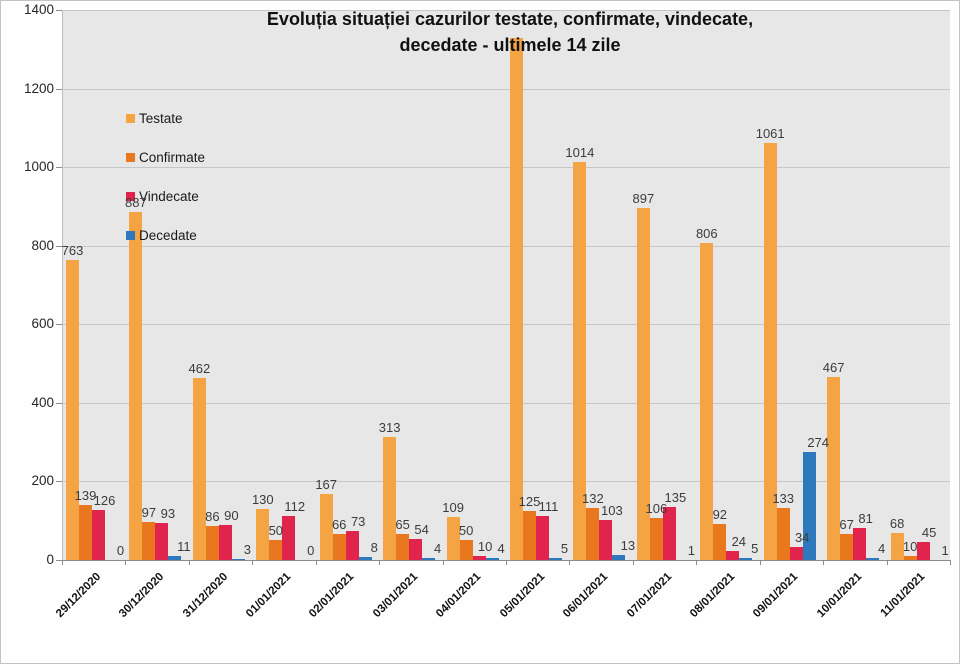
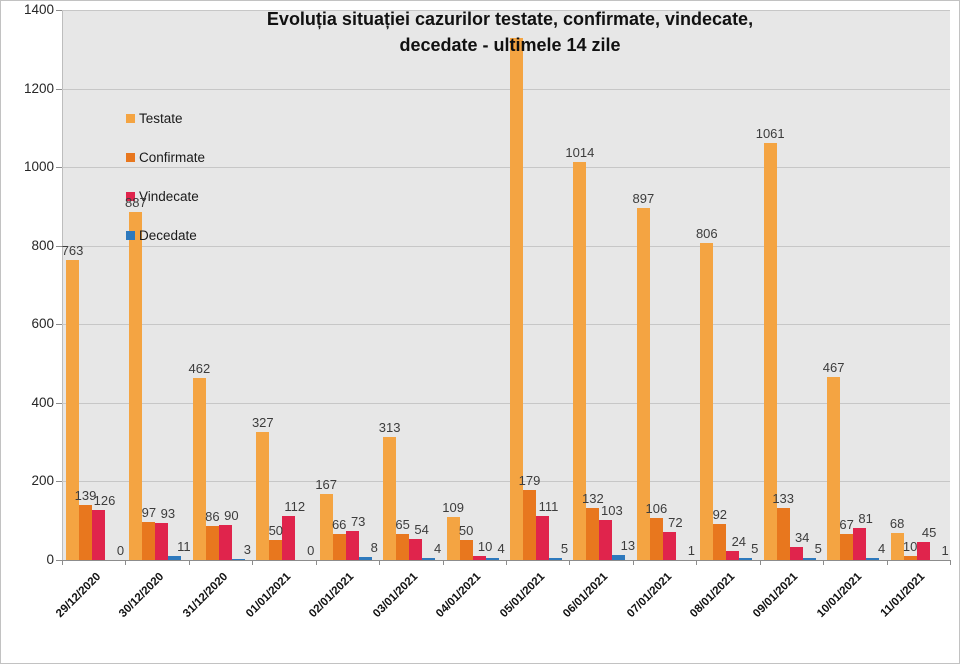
Testate/01/01/2021: 130 -> 327
Confirmate/05/01/2021: 125 -> 179
Vindecate/07/01/2021: 135 -> 72
Decedate/09/01/2021: 274 -> 5
